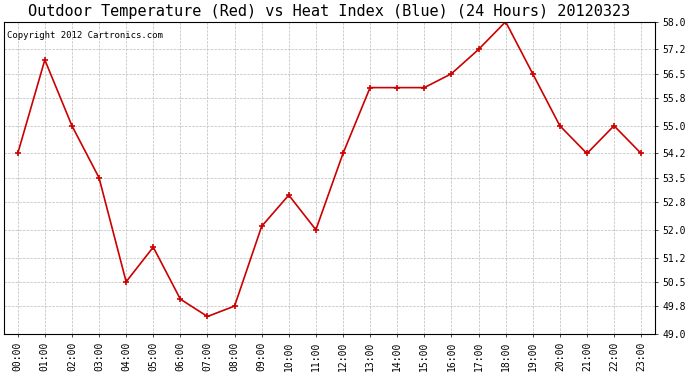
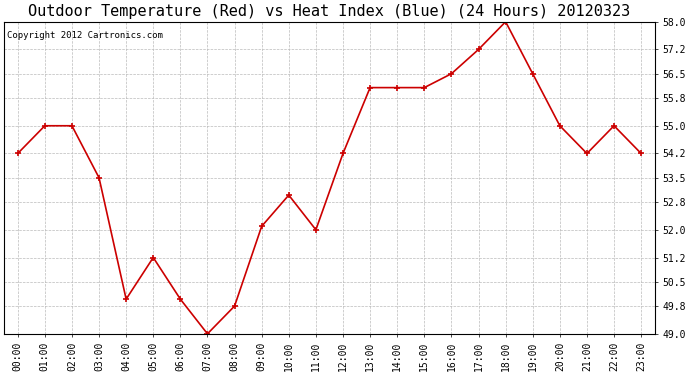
01:00: 56.9 -> 55.0
04:00: 50.5 -> 50.0
05:00: 51.5 -> 51.2
07:00: 49.5 -> 49.0
